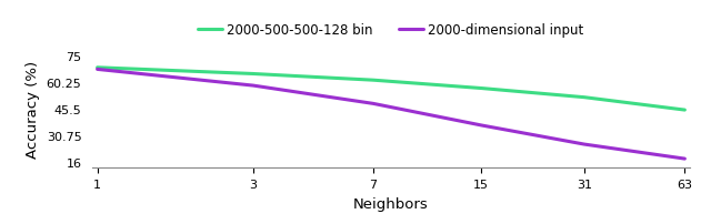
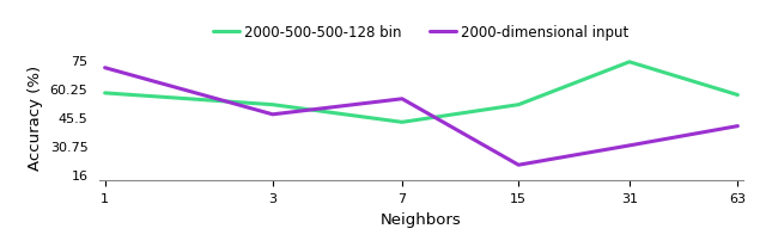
2000-500-500-128 bin/1: 68 -> 58
2000-dimensional input/1: 68 -> 71
2000-500-500-128 bin/3: 65 -> 52
2000-dimensional input/3: 58 -> 47
2000-500-500-128 bin/7: 62 -> 43
2000-dimensional input/7: 48 -> 55
2000-500-500-128 bin/15: 57 -> 52
2000-dimensional input/15: 36 -> 21
2000-500-500-128 bin/31: 52 -> 74
2000-dimensional input/31: 26 -> 31
2000-500-500-128 bin/63: 45 -> 57
2000-dimensional input/63: 18 -> 41
